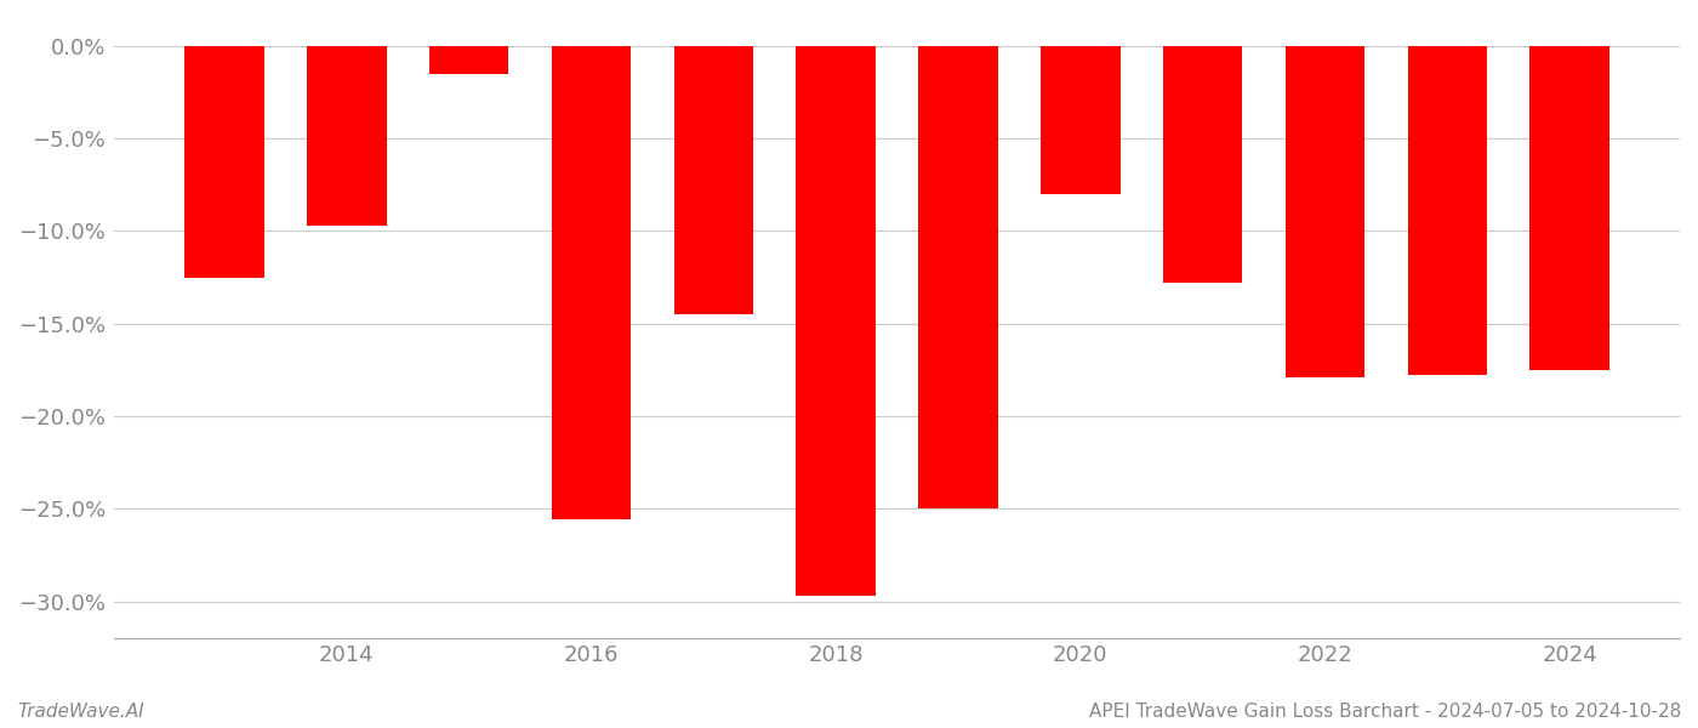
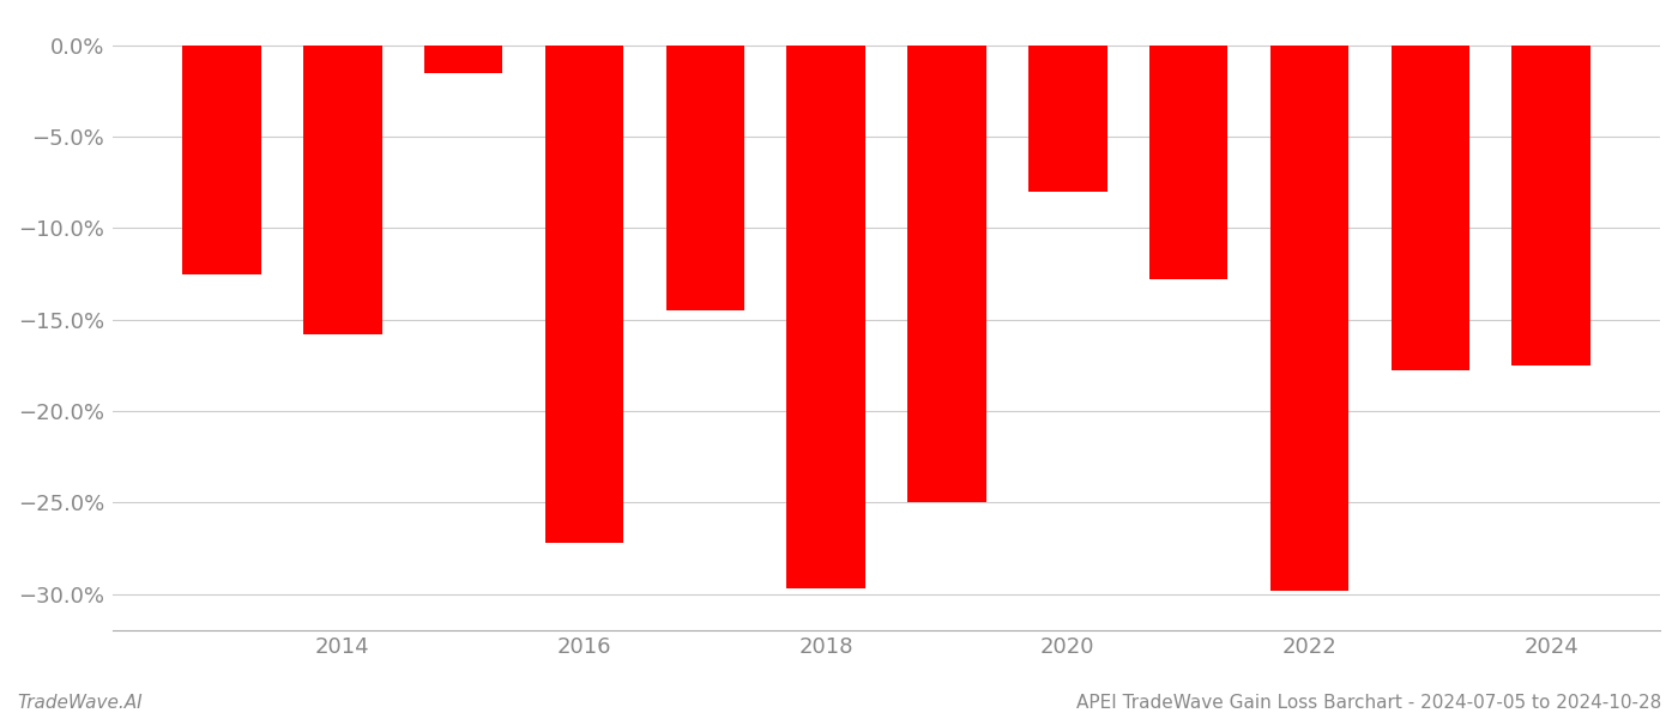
2014: -9.7% -> -15.8%
2016: -25.6% -> -27.2%
2022: -17.9% -> -29.8%
